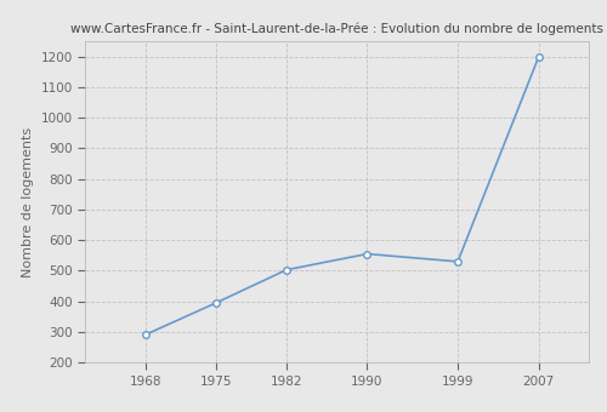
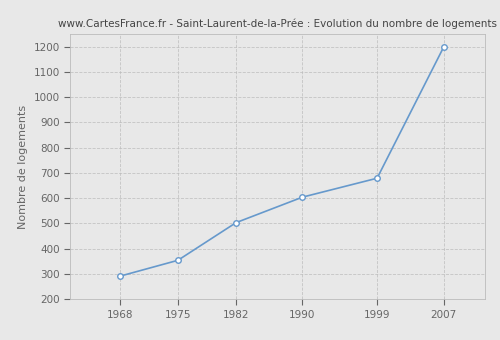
1975: 395 -> 354
1990: 555 -> 604
1999: 530 -> 679
